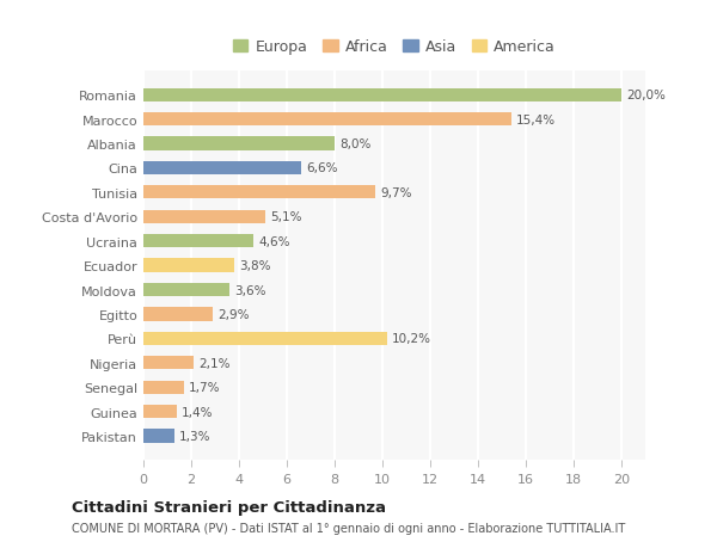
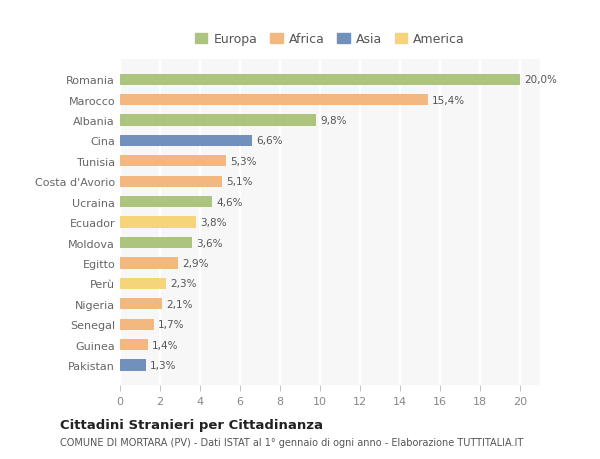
Albania: 8,0% -> 9,8%
Tunisia: 9,7% -> 5,3%
Perù: 10,2% -> 2,3%
